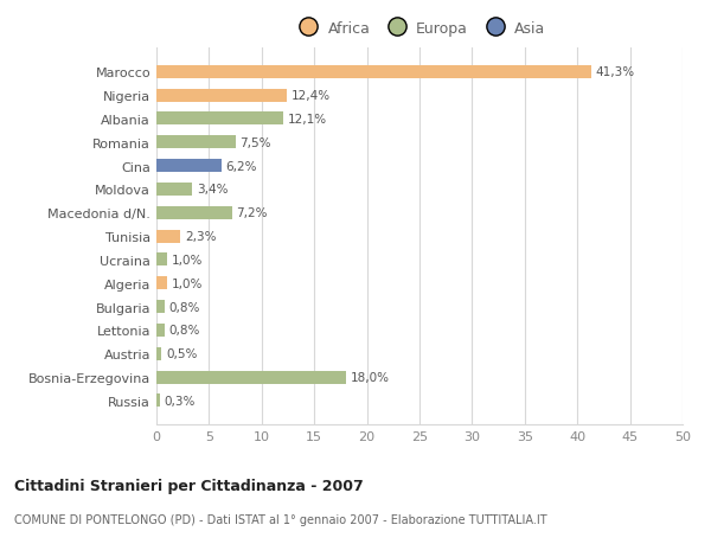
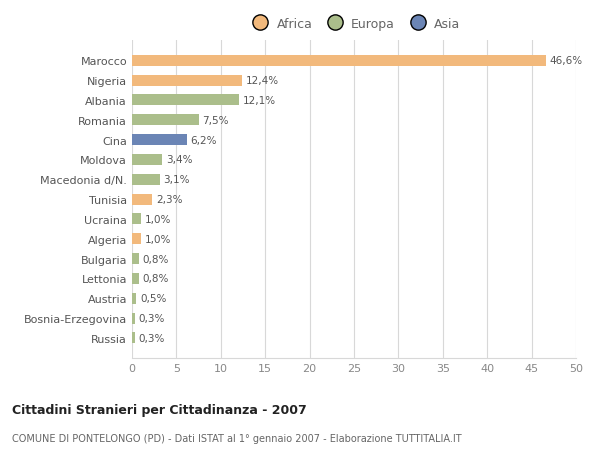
Marocco: 41,3% -> 46,6%
Macedonia d/N.: 7,2% -> 3,1%
Bosnia-Erzegovina: 18,0% -> 0,3%
